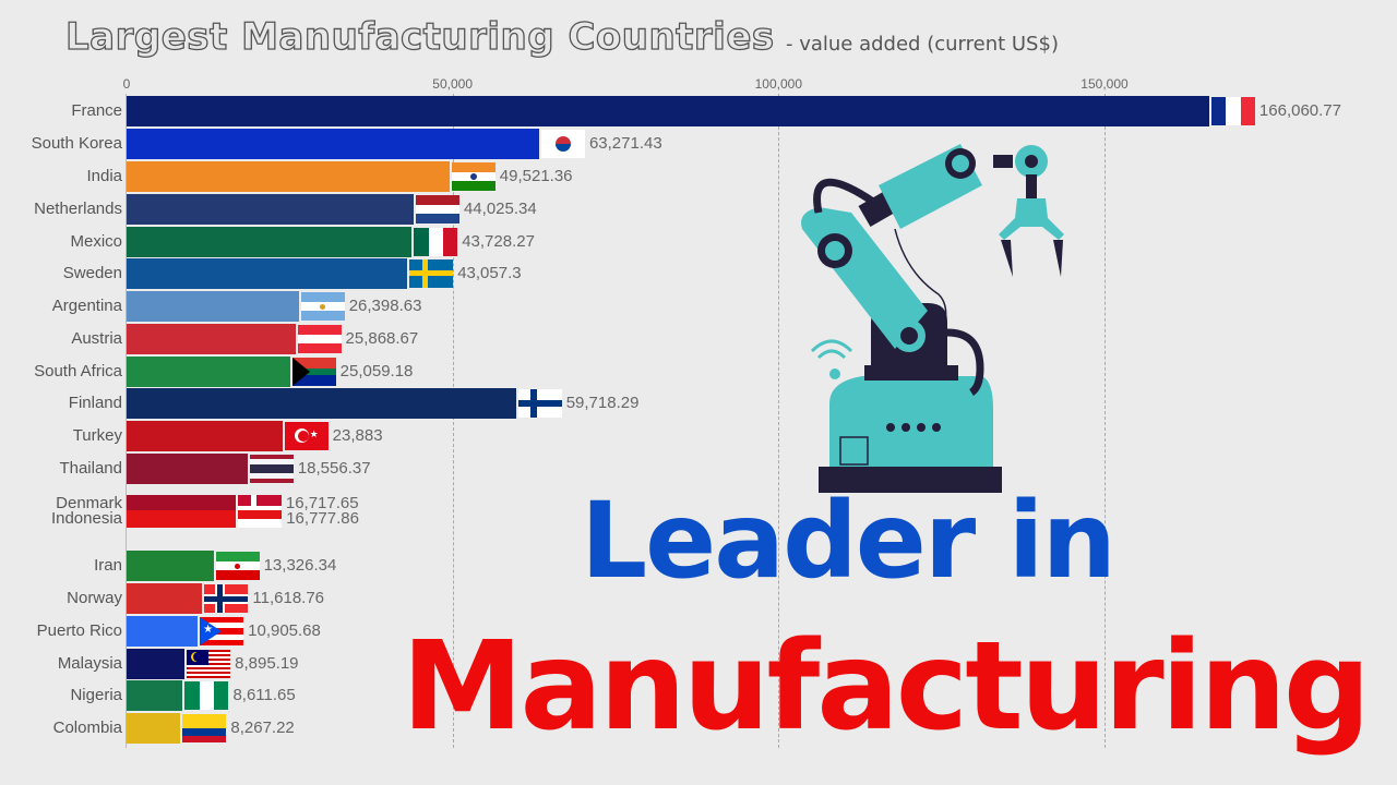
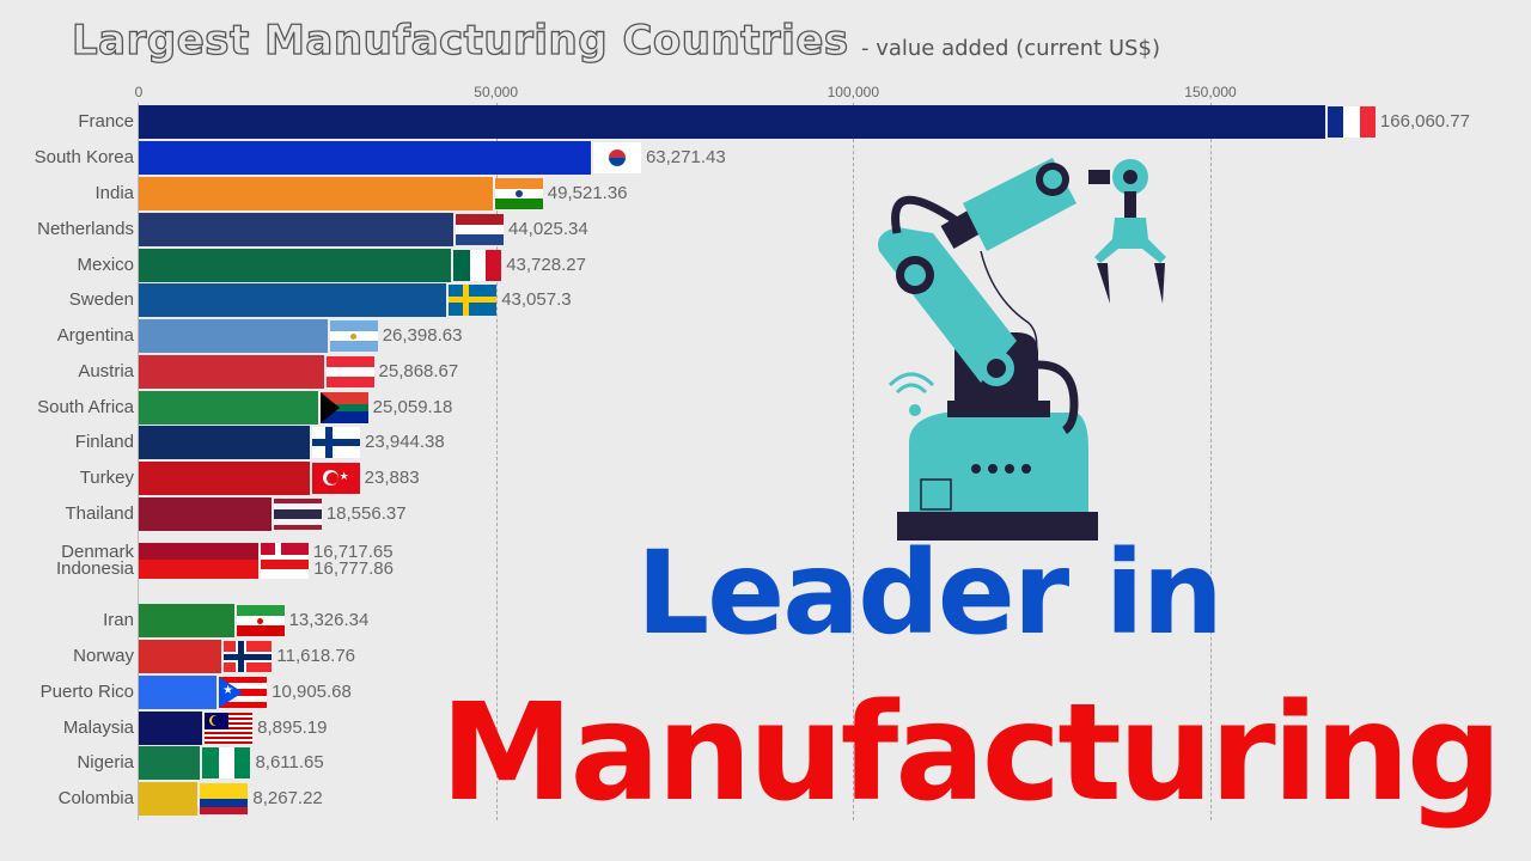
Finland: 59,718.29 -> 23,944.38
